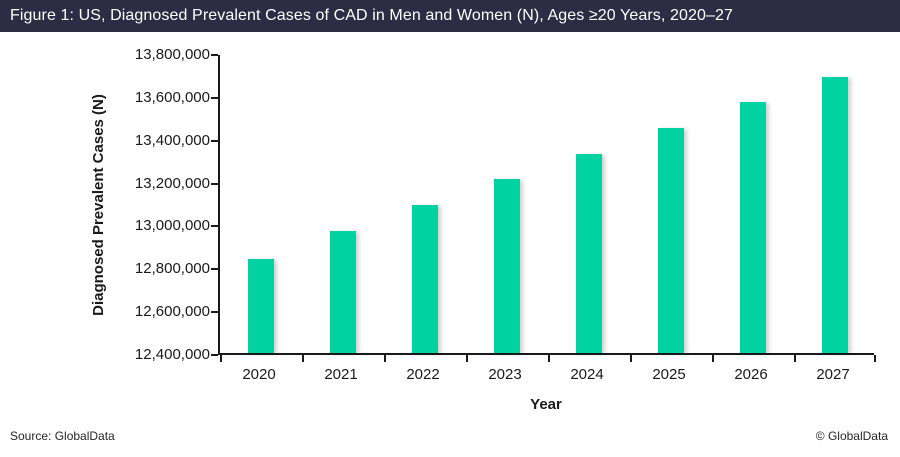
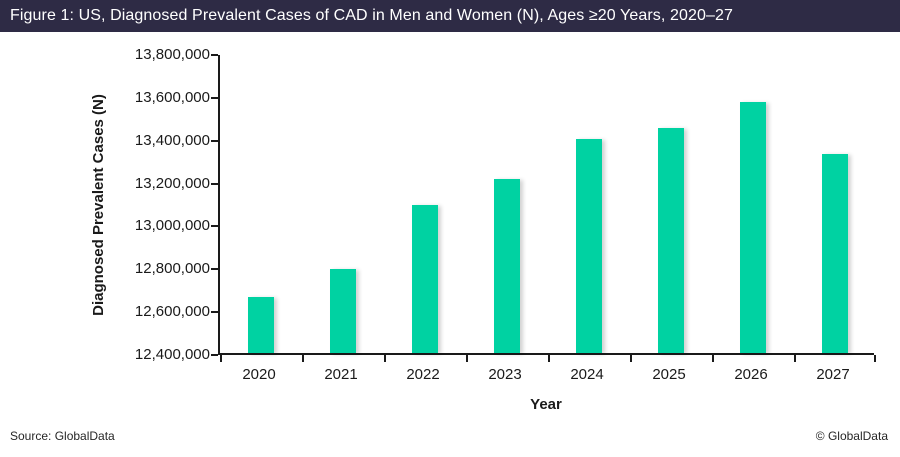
2020: 12840000 -> 12660000
2021: 12970000 -> 12790000
2024: 13330000 -> 13400000
2027: 13690000 -> 13330000
